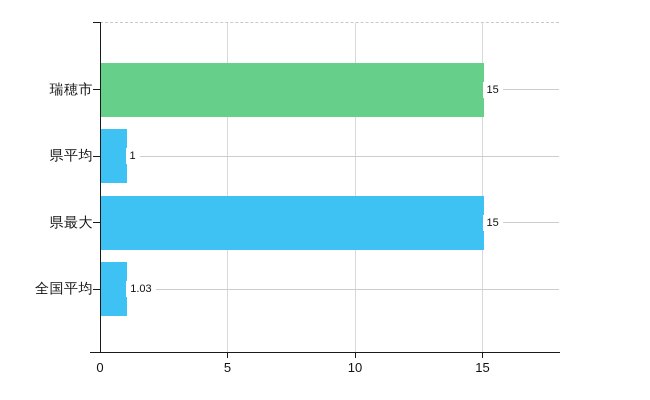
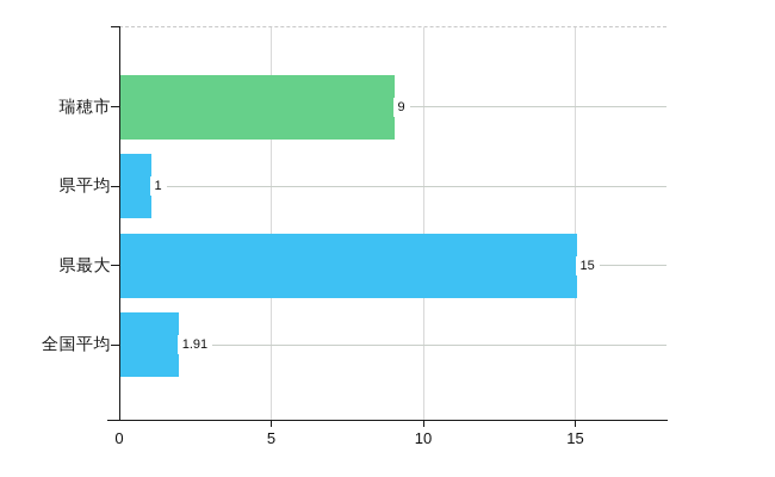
瑞穂市: 15 -> 9
全国平均: 1.03 -> 1.91
